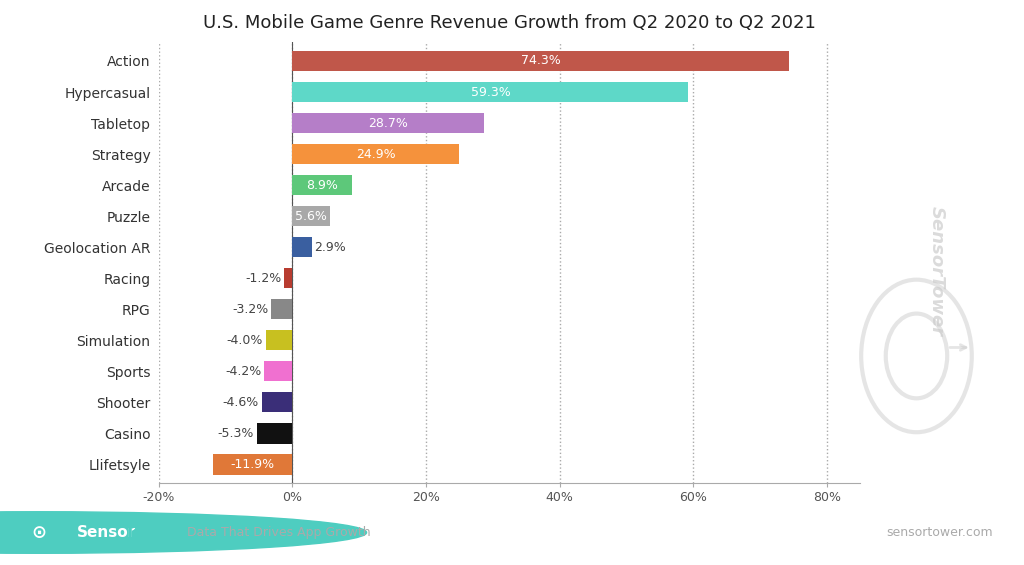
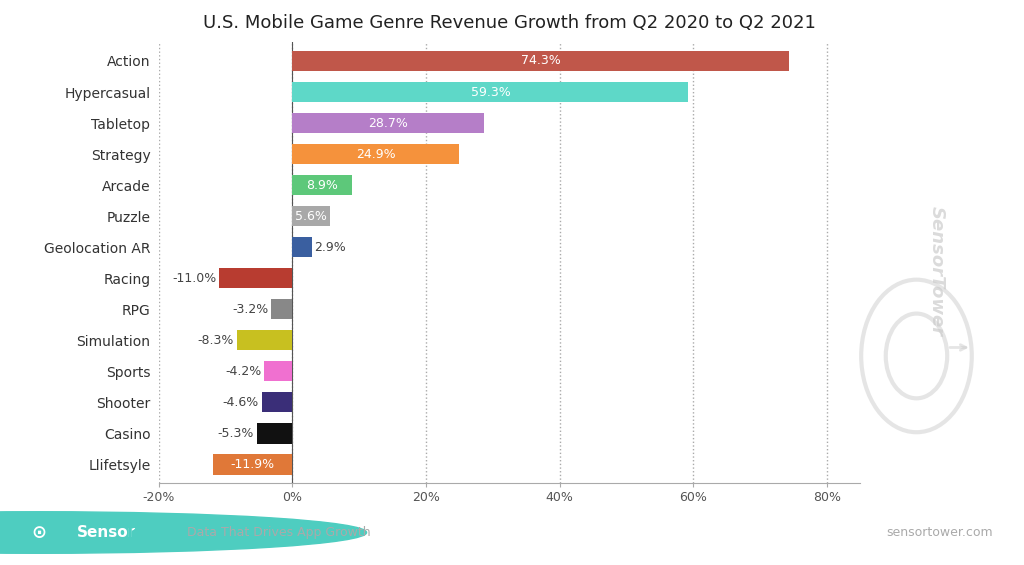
Racing: -1.2% -> -11.0%
Simulation: -4.0% -> -8.3%
